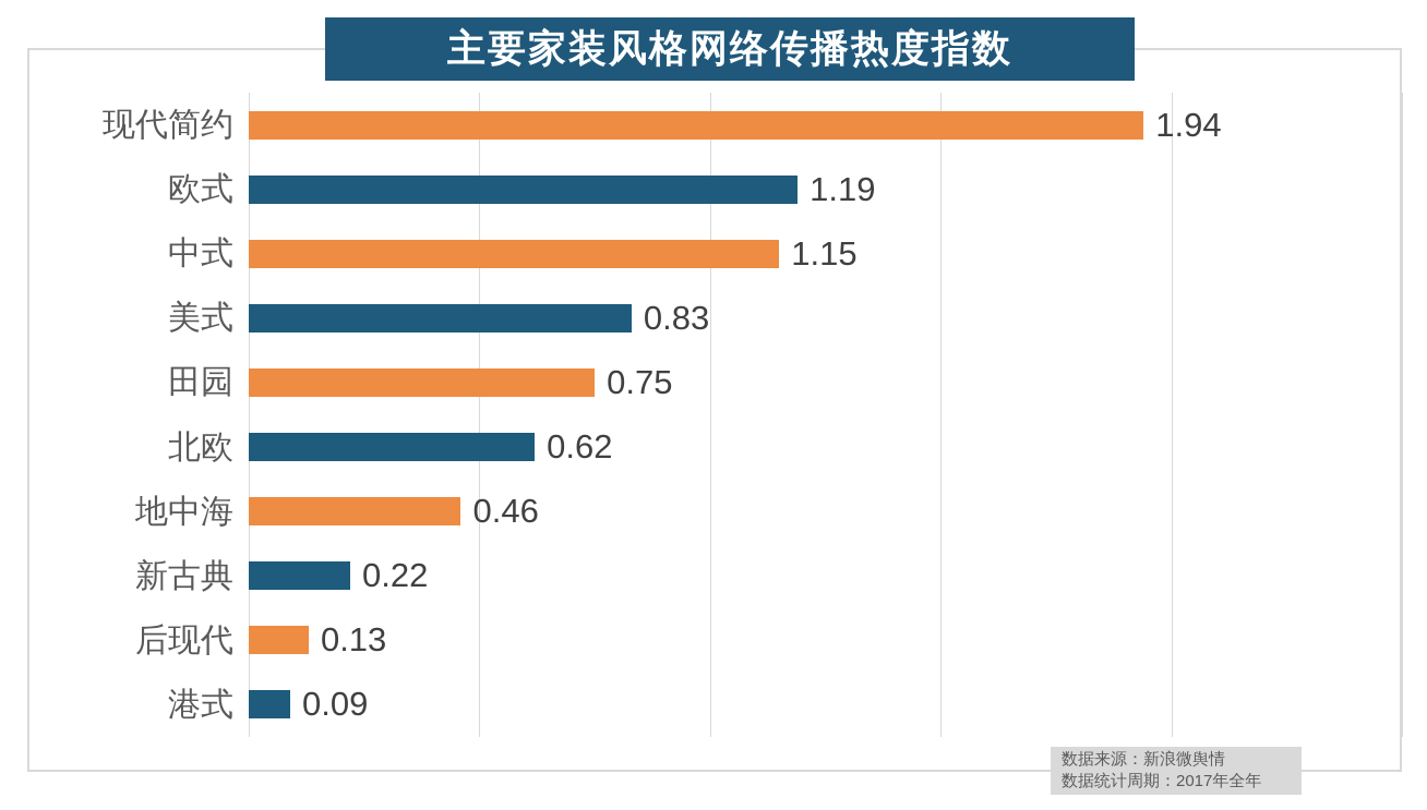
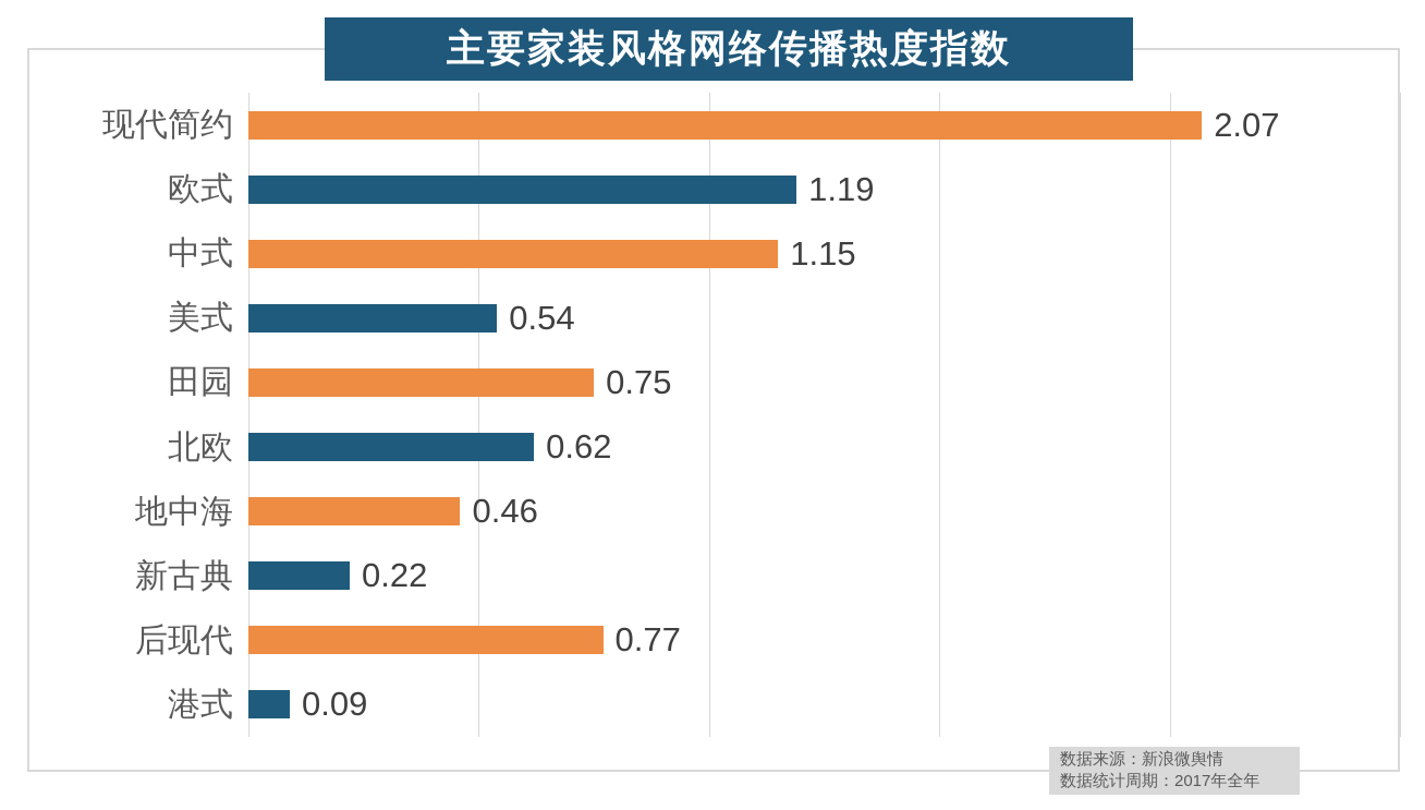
现代简约: 1.94 -> 2.07
美式: 0.83 -> 0.54
后现代: 0.13 -> 0.77
